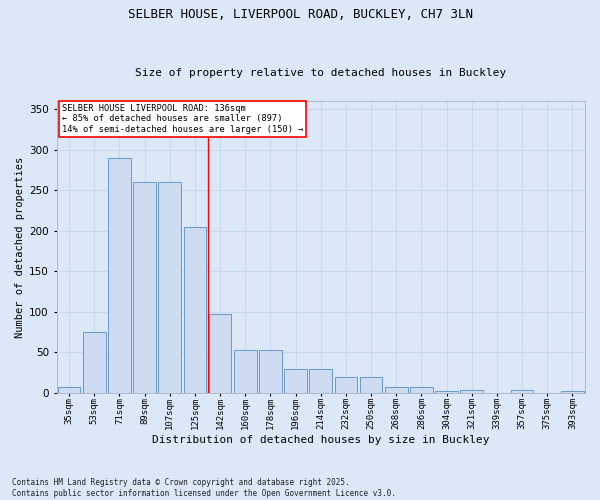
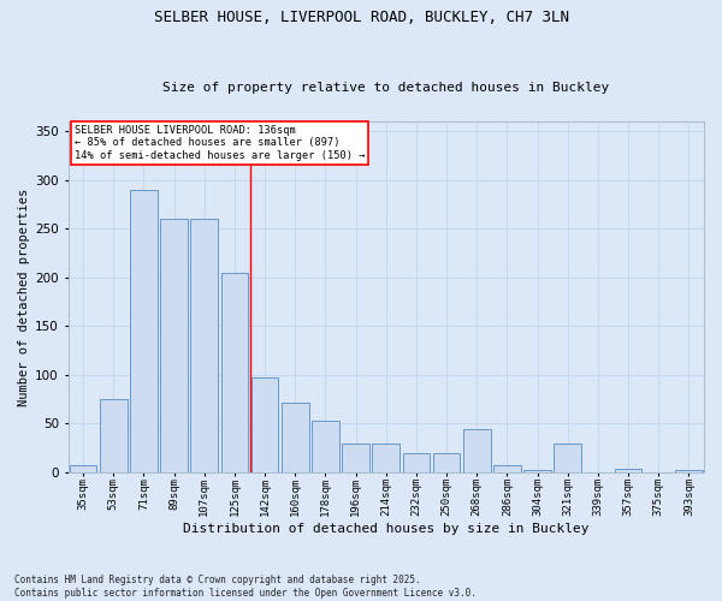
160sqm: 53 -> 72
268sqm: 7 -> 44
321sqm: 4 -> 30
